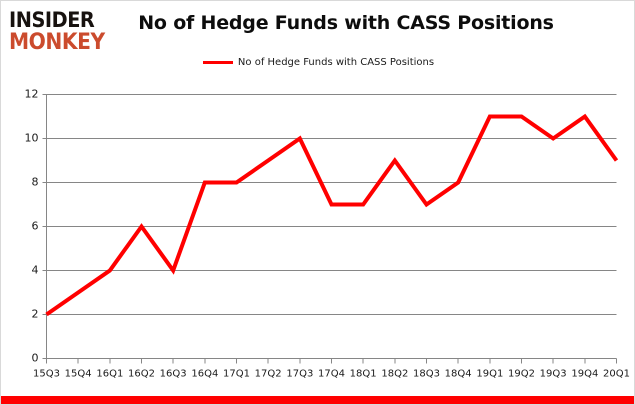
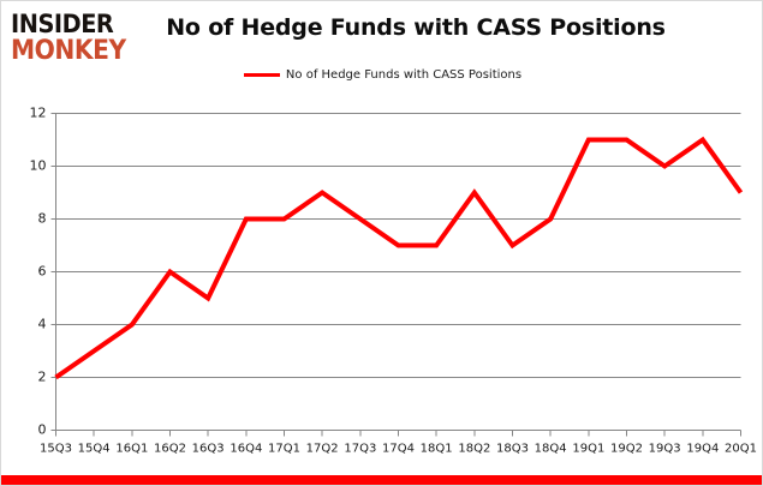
16Q3: 4 -> 5
17Q3: 10 -> 8
